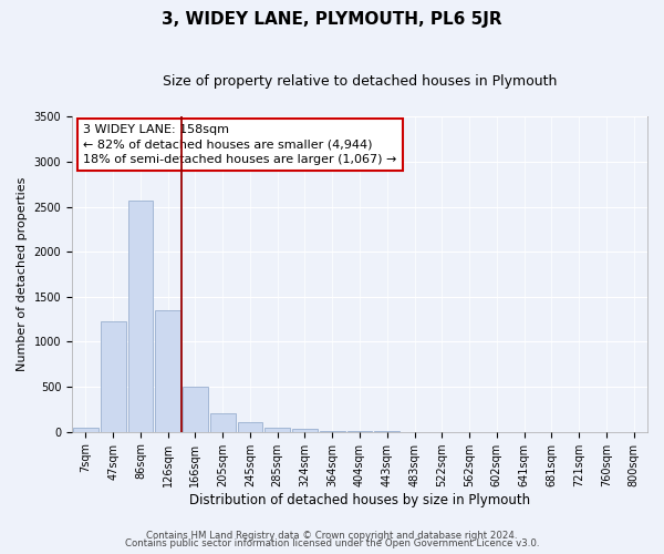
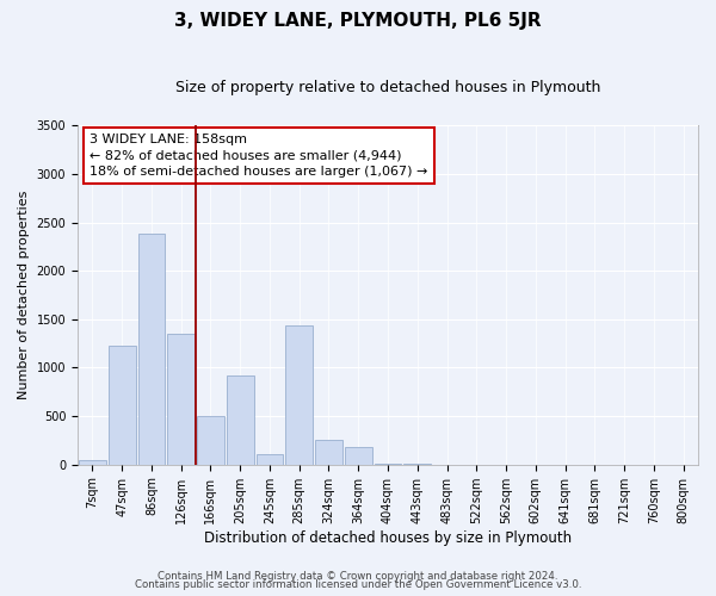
86sqm: 2570 -> 2380
205sqm: 200 -> 920
285sqm: 50 -> 1440
324sqm: 30 -> 260
364sqm: 20 -> 180
